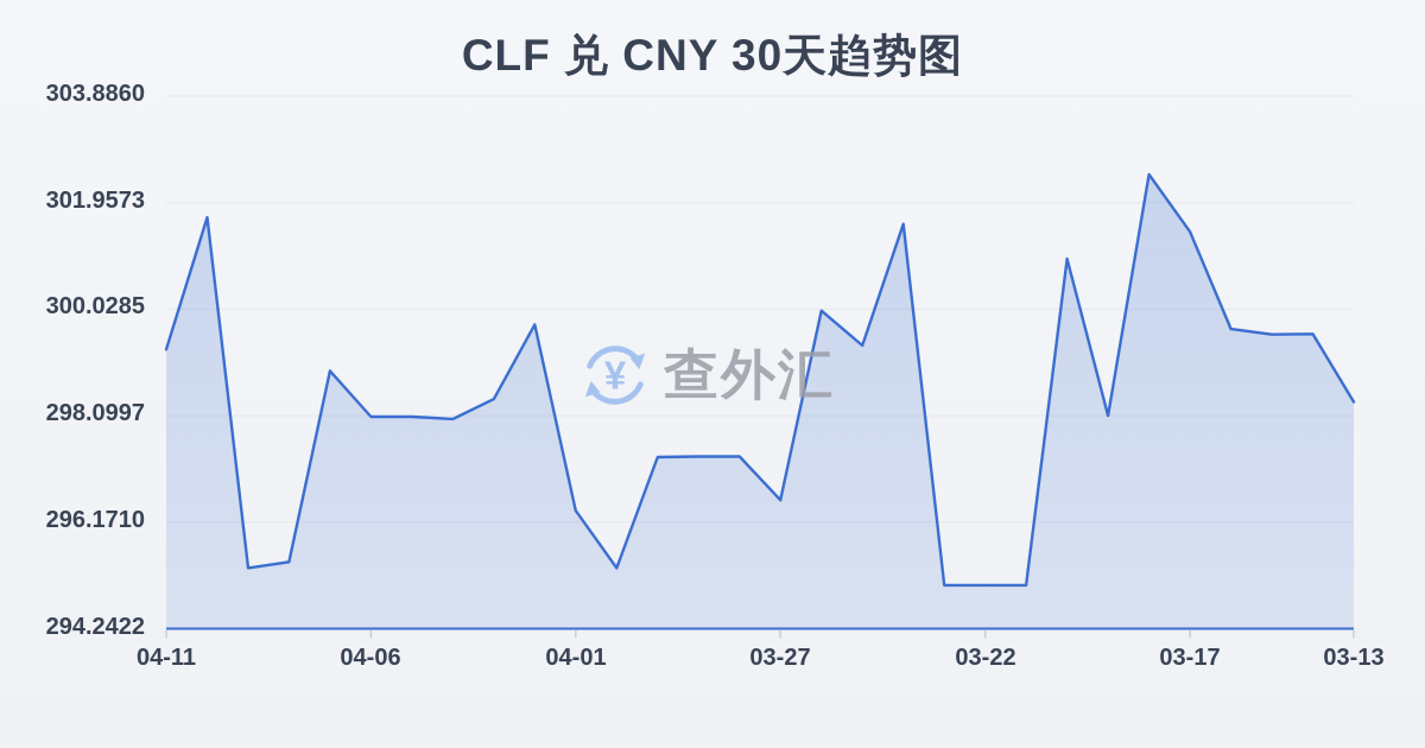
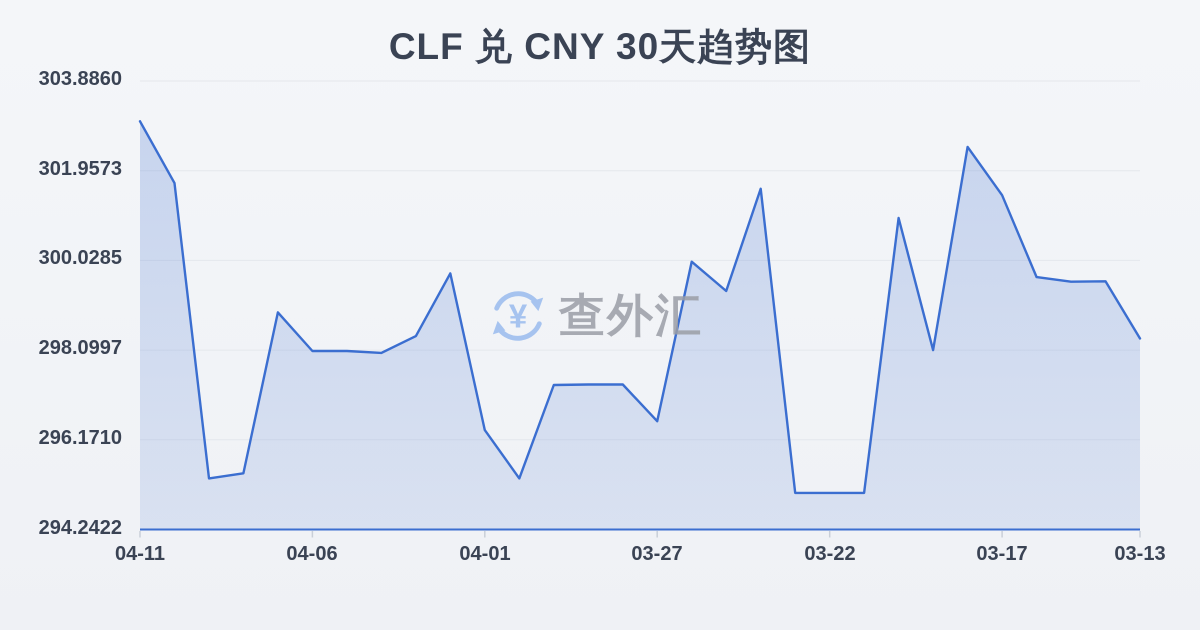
04-11: 299.3 -> 303.0
